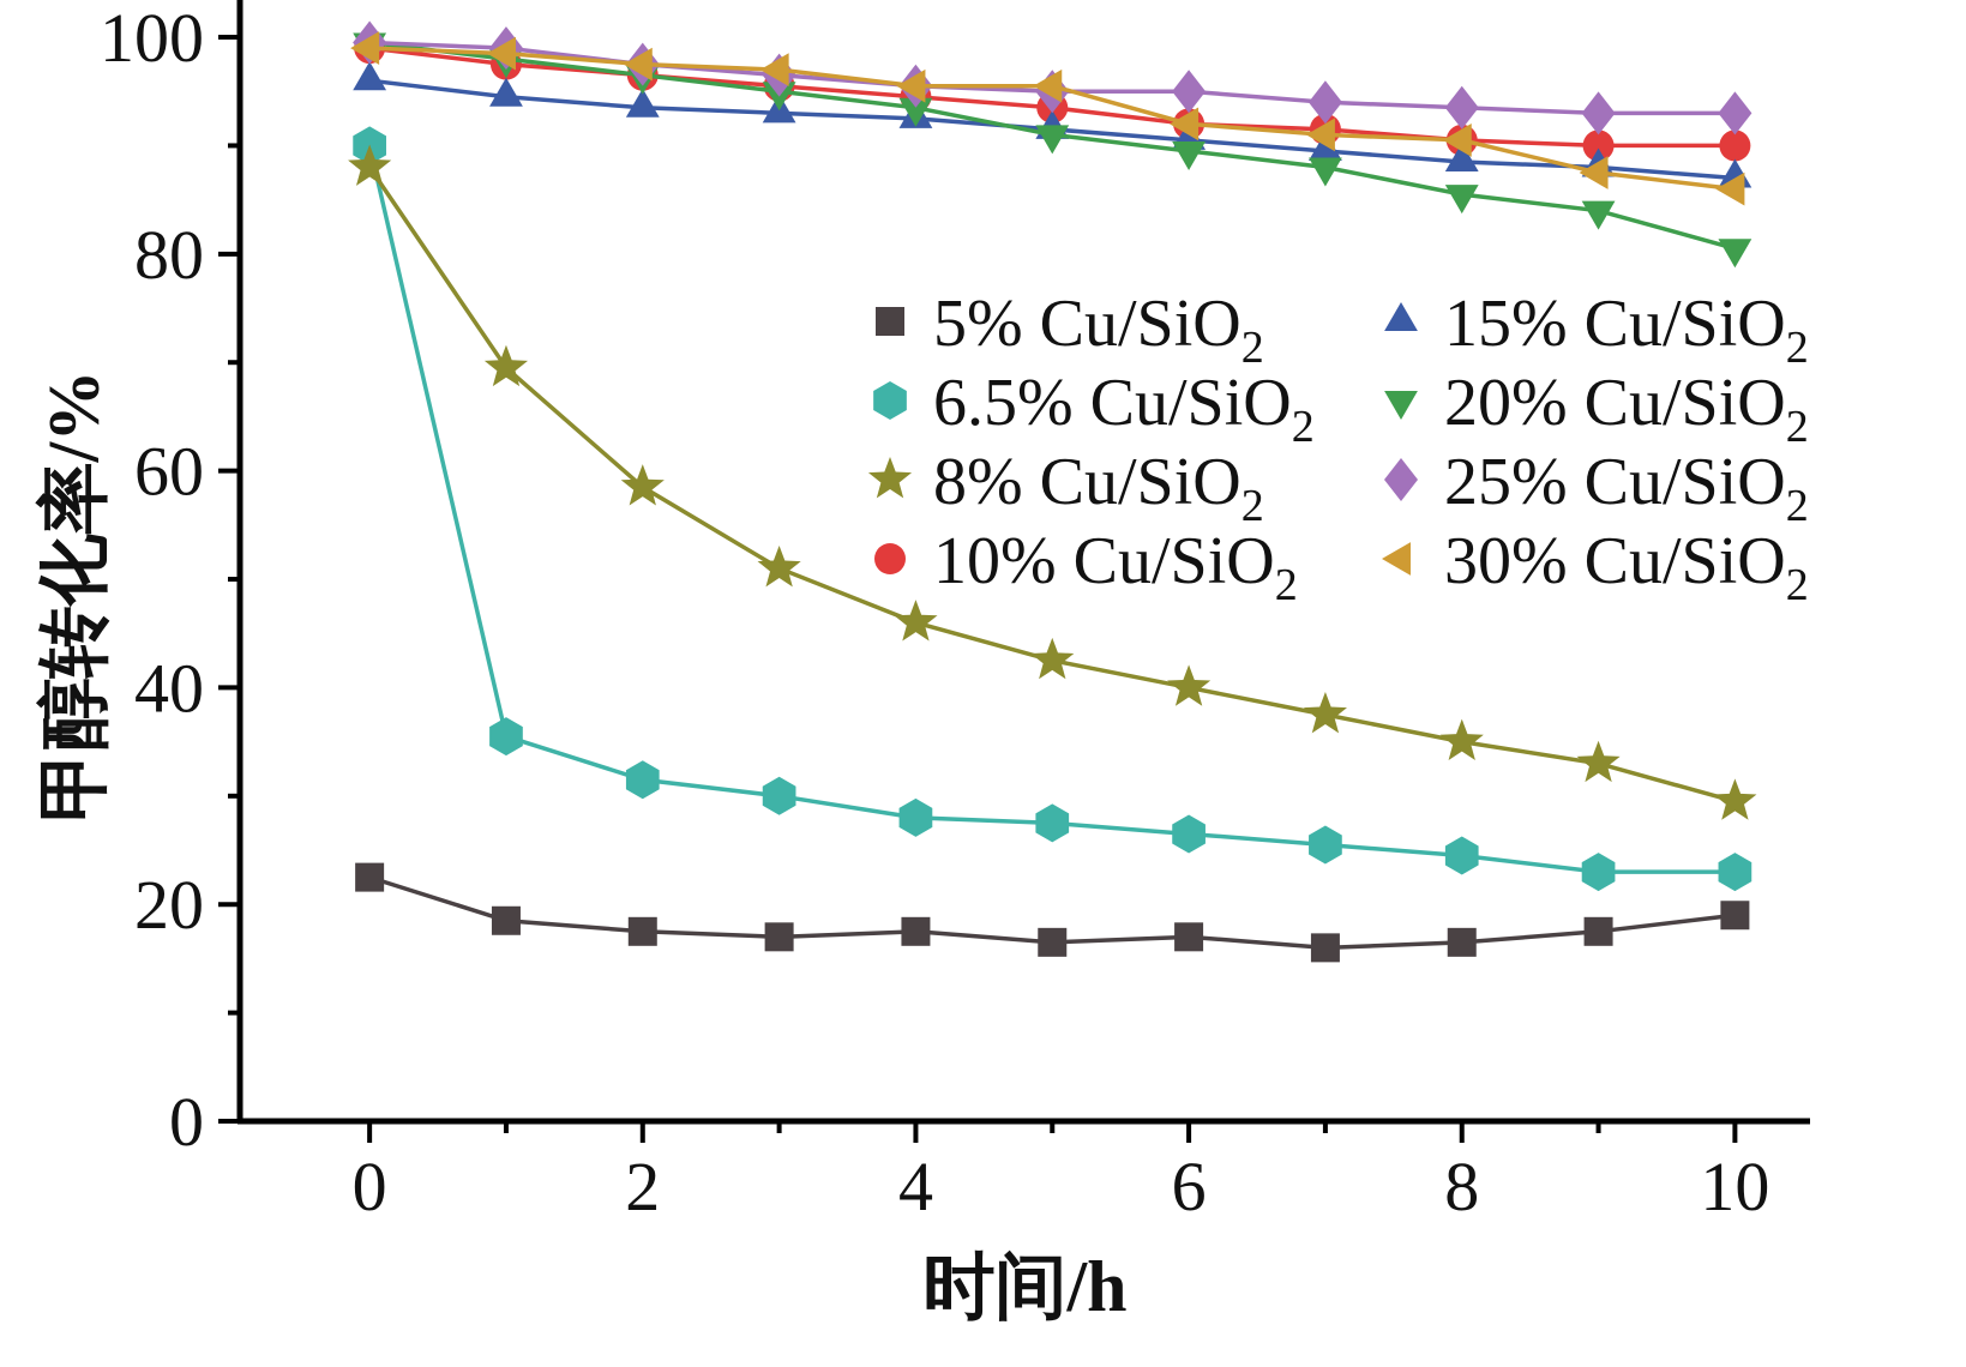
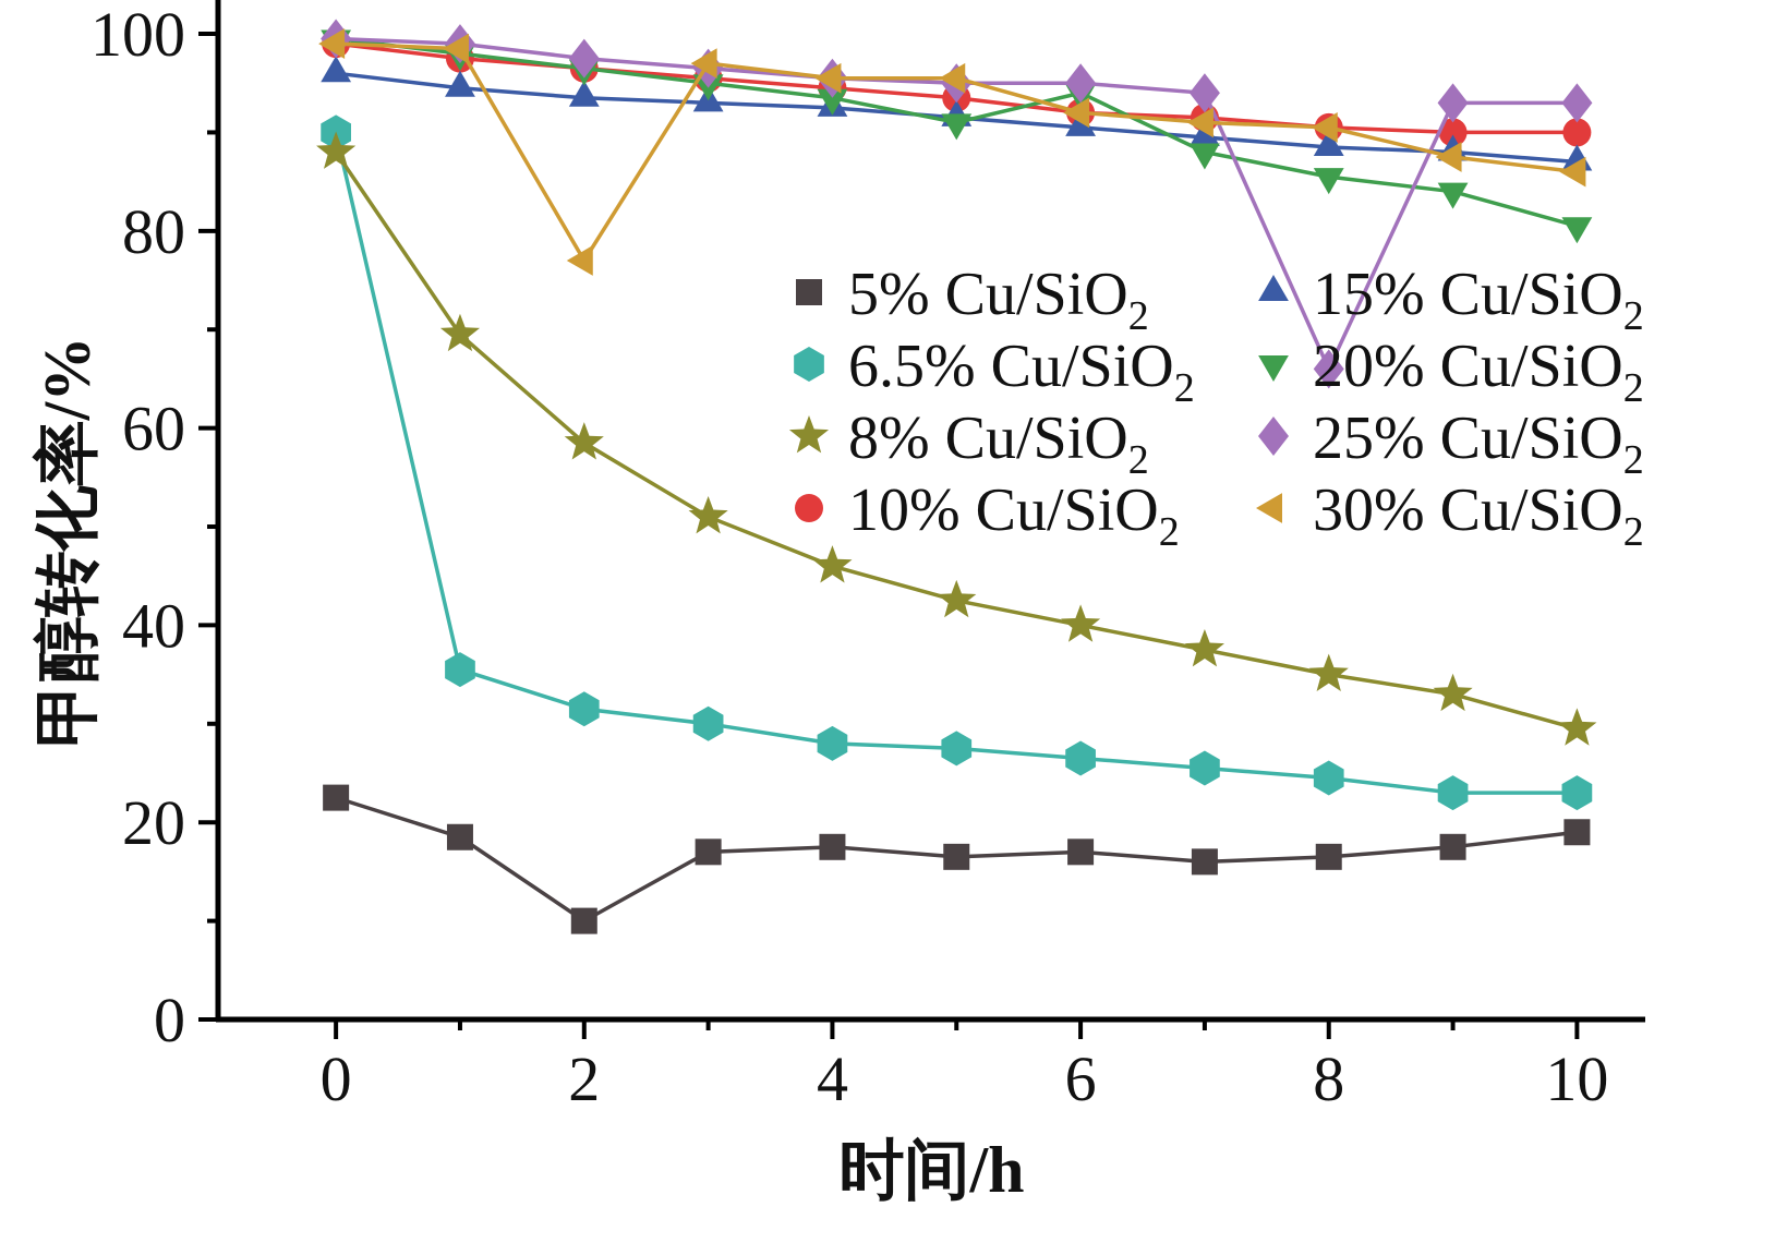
5% Cu/SiO2/2: 18 -> 10
30% Cu/SiO2/2: 98 -> 77
20% Cu/SiO2/6: 90 -> 94
25% Cu/SiO2/8: 94 -> 66
